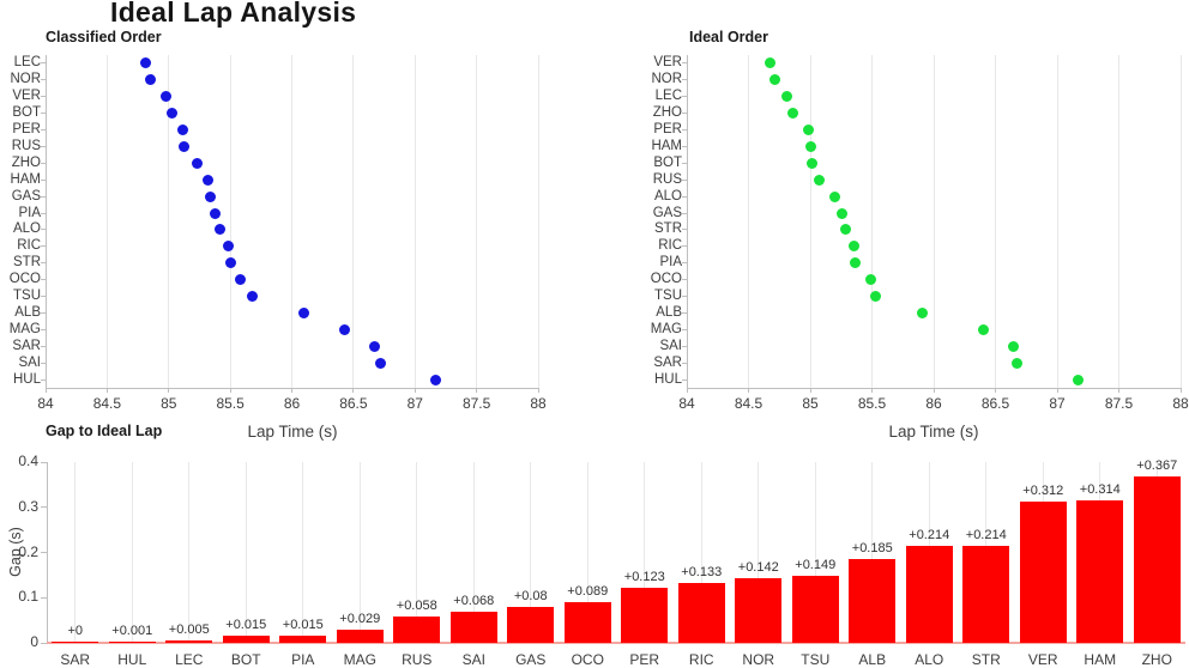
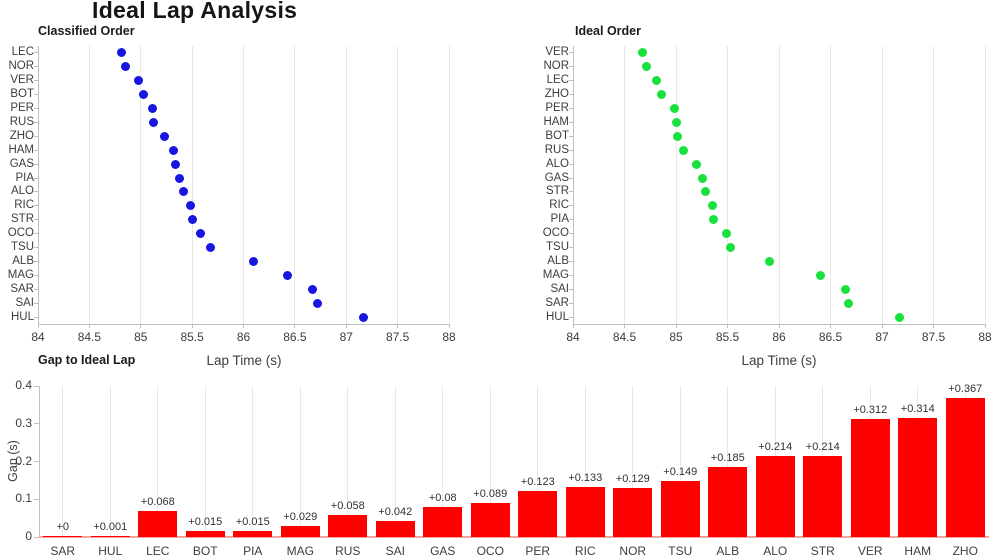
Gap to Ideal Lap/LEC: +0.005 -> +0.068
Gap to Ideal Lap/SAI: +0.068 -> +0.042
Gap to Ideal Lap/NOR: +0.142 -> +0.129
